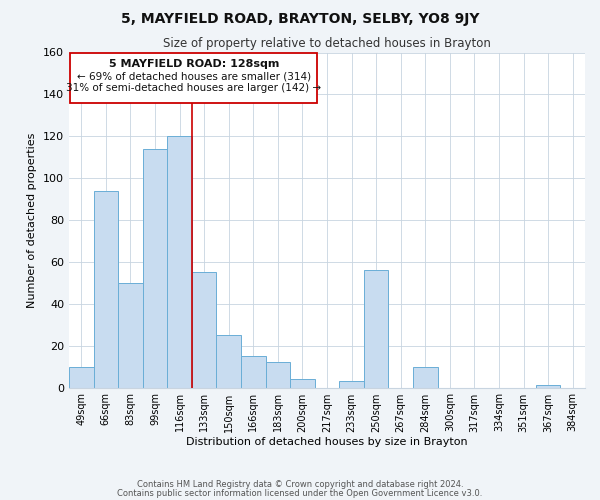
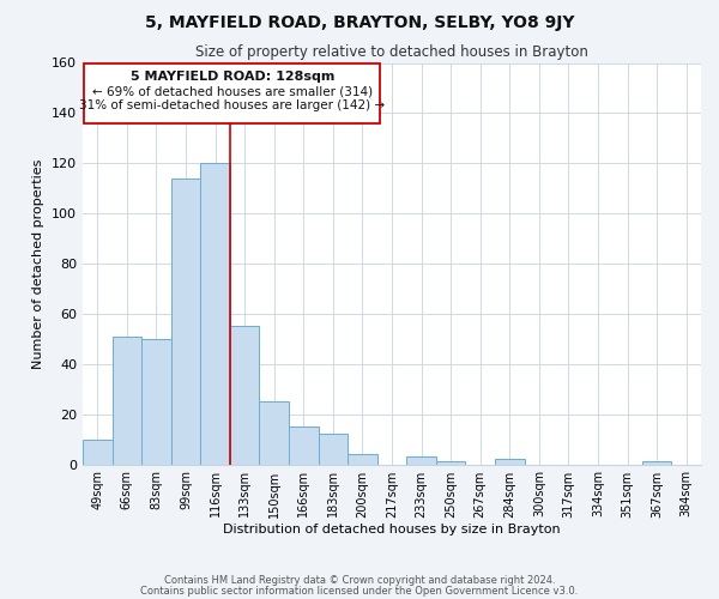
66sqm: 94 -> 51
250sqm: 56 -> 1
284sqm: 10 -> 2
